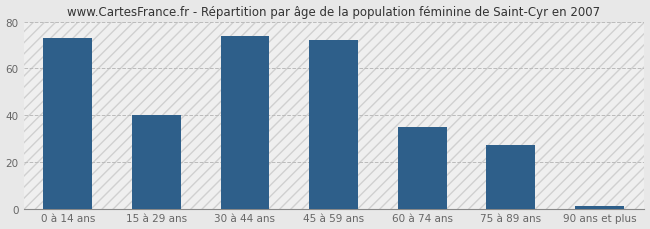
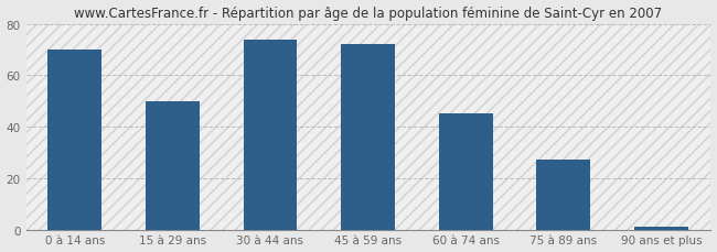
0 à 14 ans: 73 -> 70
15 à 29 ans: 40 -> 50
60 à 74 ans: 35 -> 45
